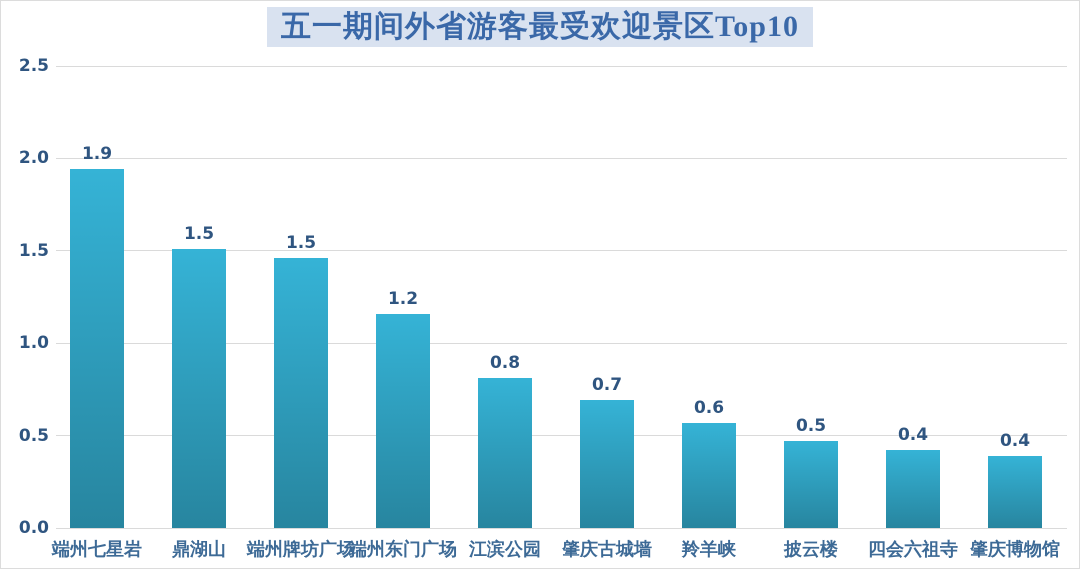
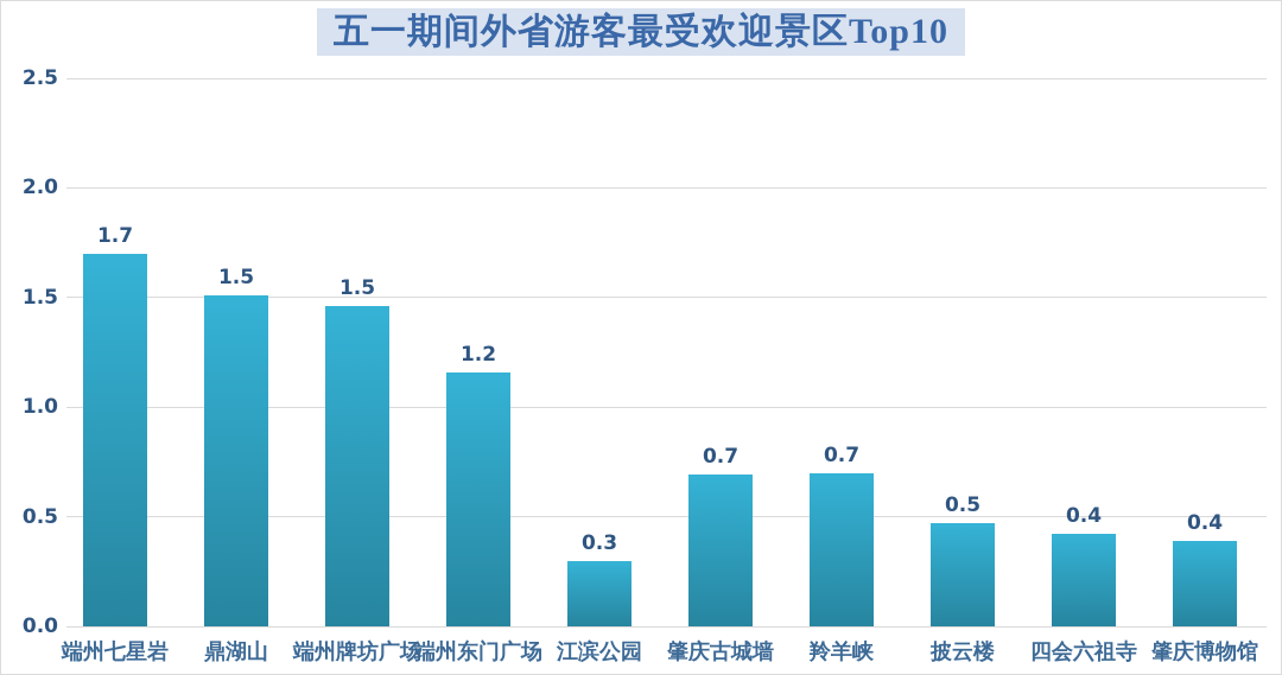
端州七星岩: 1.9 -> 1.7
江滨公园: 0.8 -> 0.3
羚羊峡: 0.6 -> 0.7
